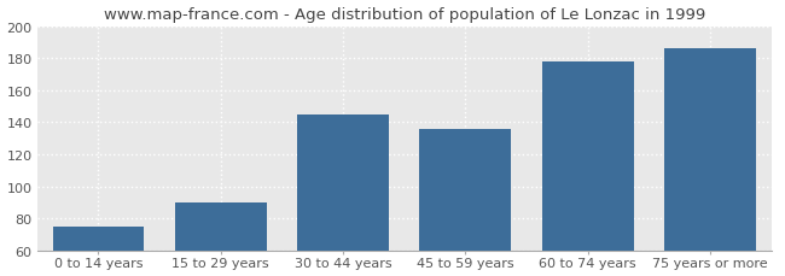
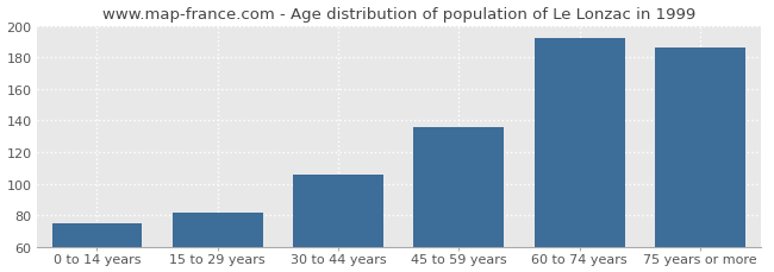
15 to 29 years: 90 -> 82
30 to 44 years: 145 -> 106
60 to 74 years: 178 -> 192
